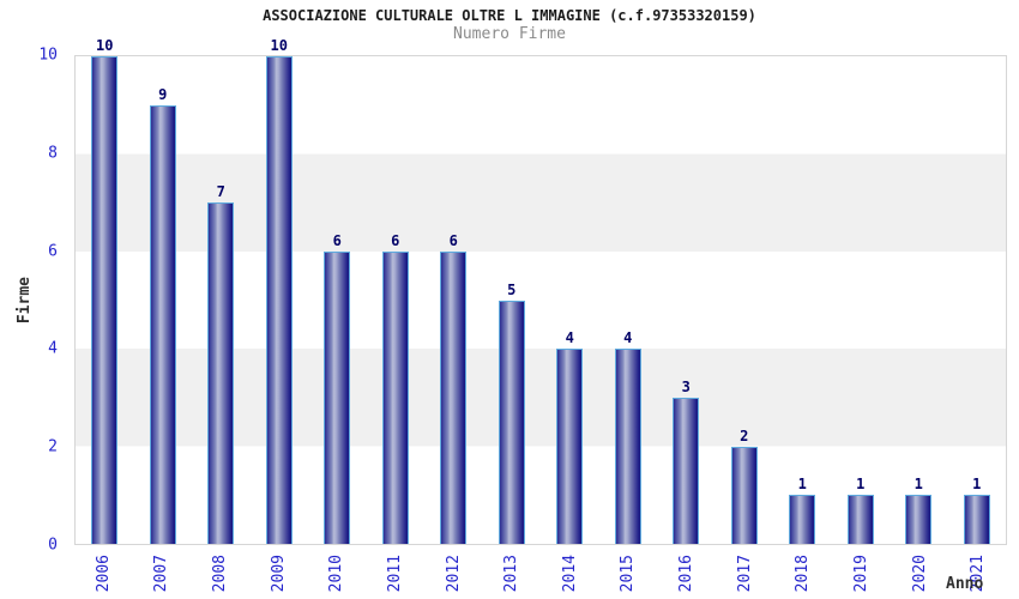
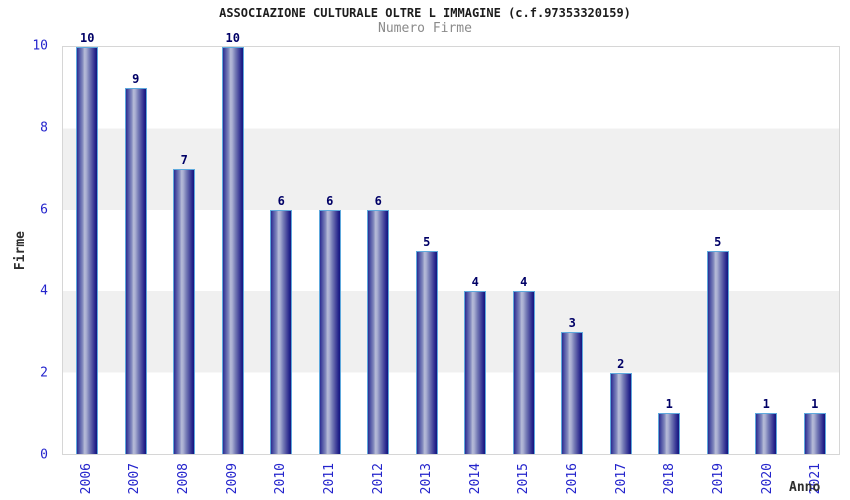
2019: 1 -> 5
